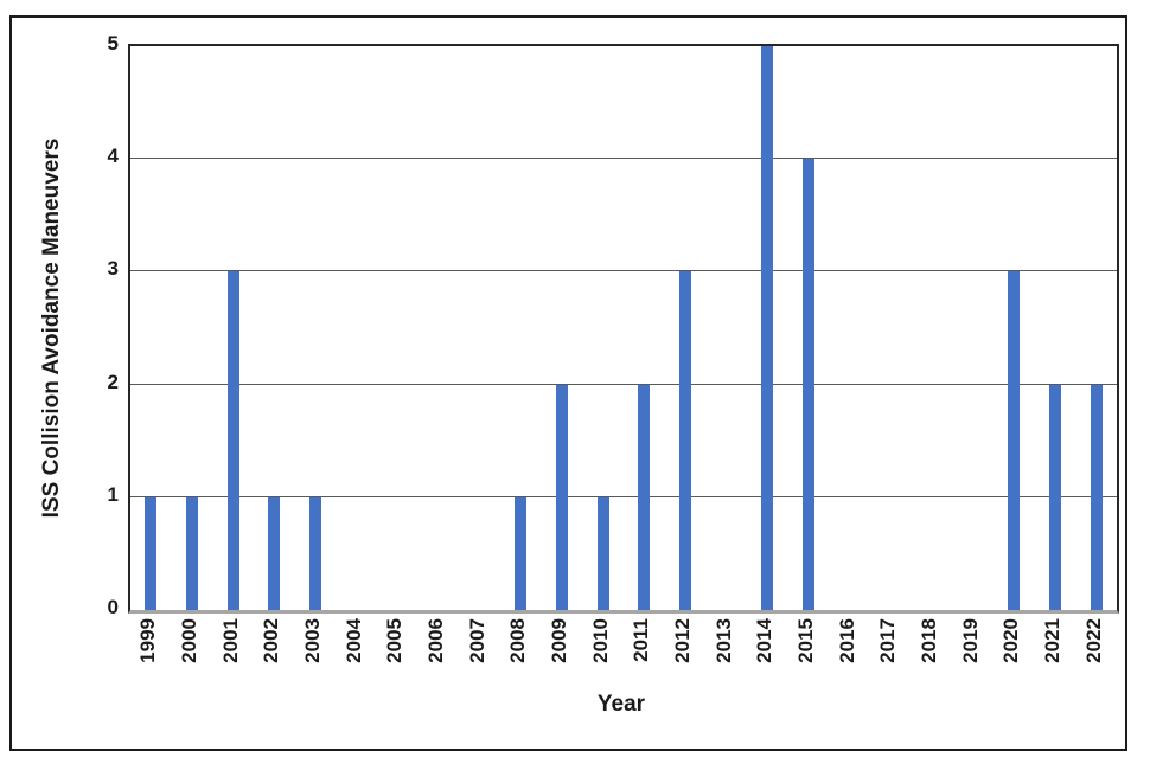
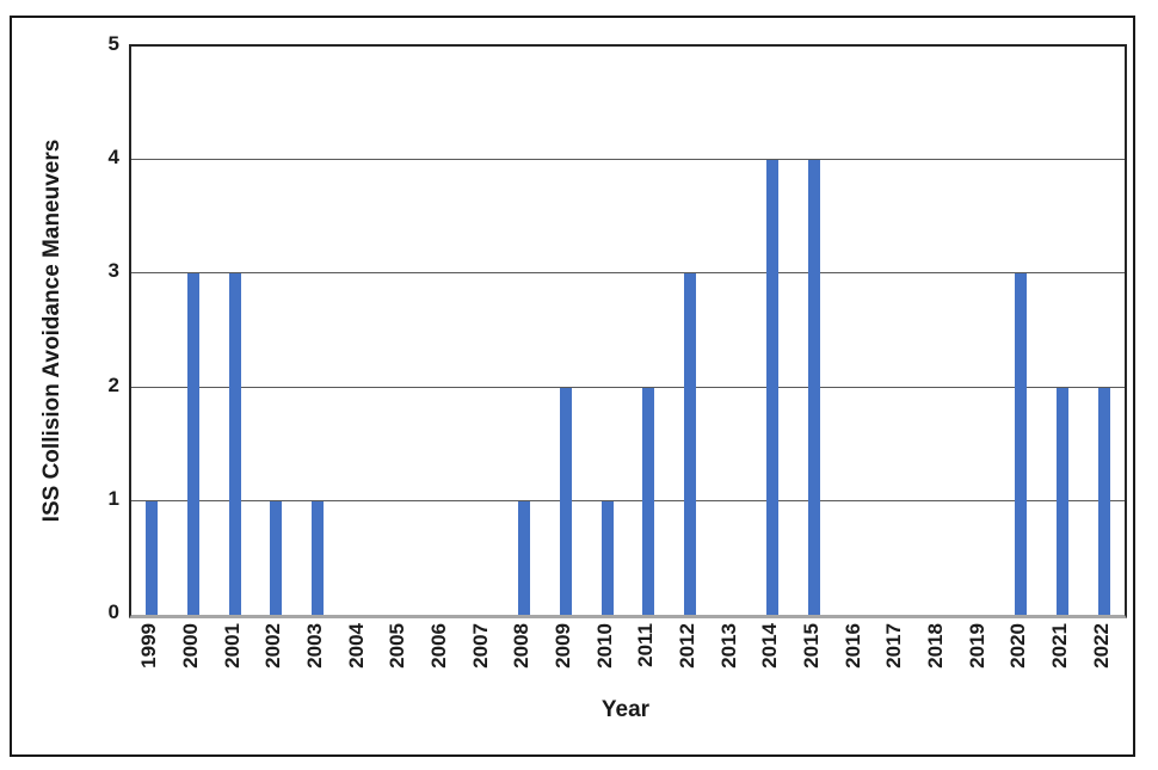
2000: 1 -> 3
2014: 5 -> 4
